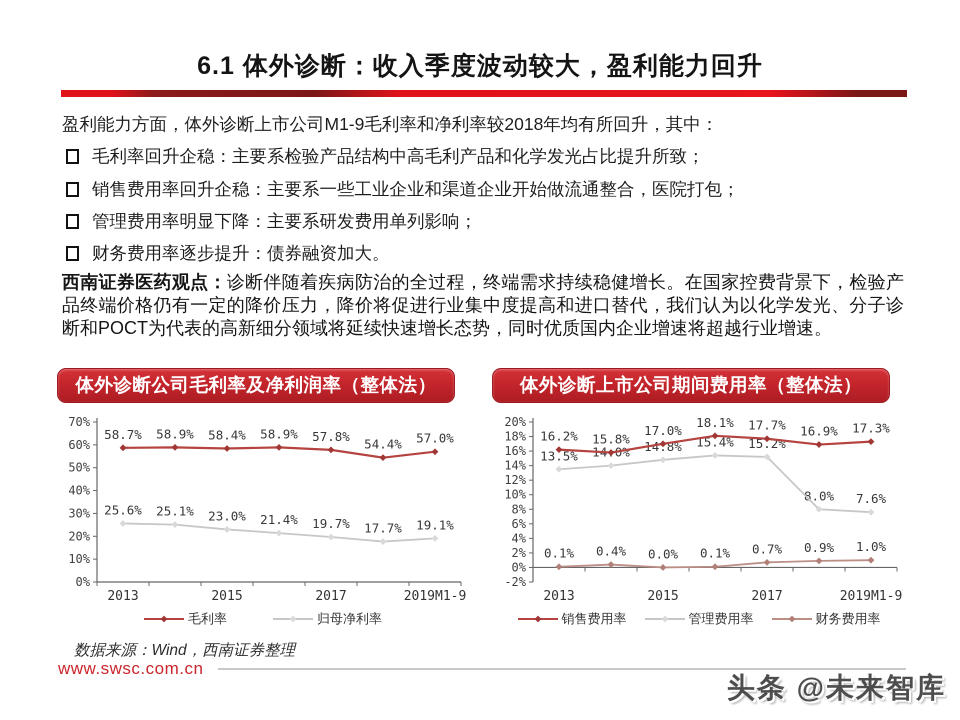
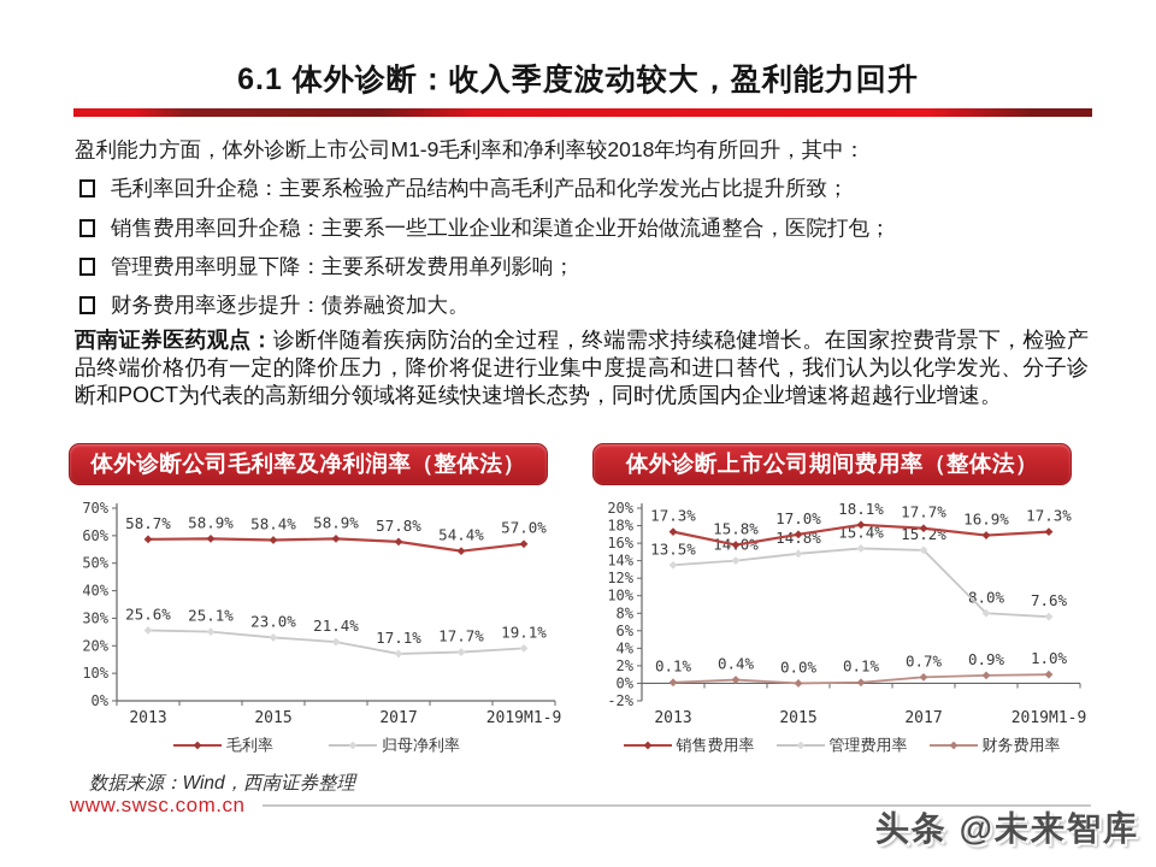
体外诊断公司毛利率及净利润率（整体法）/归母净利率/2017: 19.7% -> 17.1%
体外诊断上市公司期间费用率（整体法）/销售费用率/2013: 16.2% -> 17.3%
